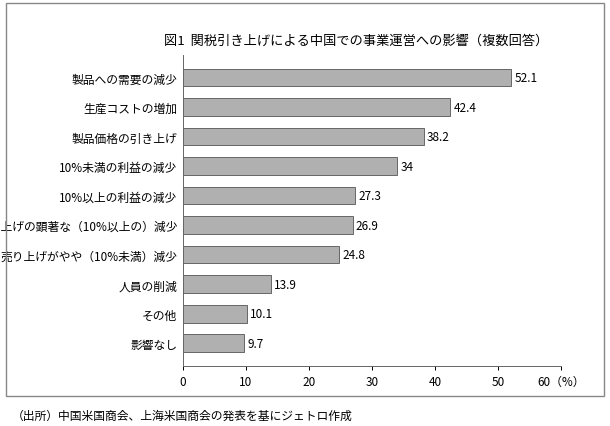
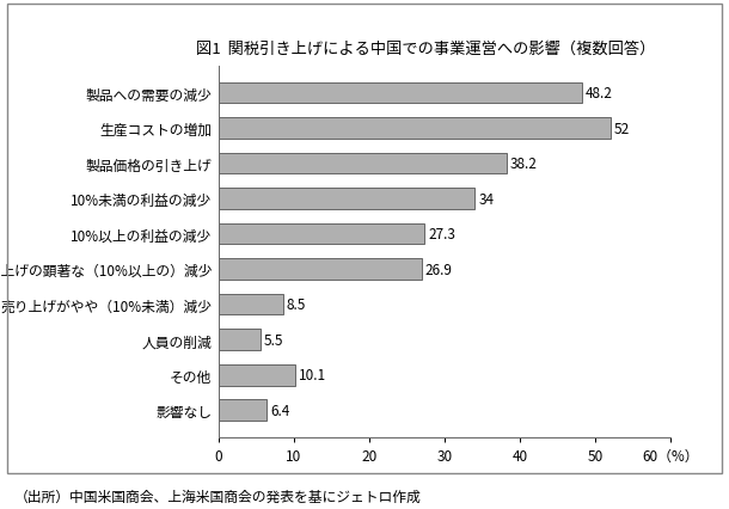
製品への需要の減少: 52.1 -> 48.2
生産コストの増加: 42.4 -> 52
売り上げがやや（10%未満）減少: 24.8 -> 8.5
人員の削減: 13.9 -> 5.5
影響なし: 9.7 -> 6.4
